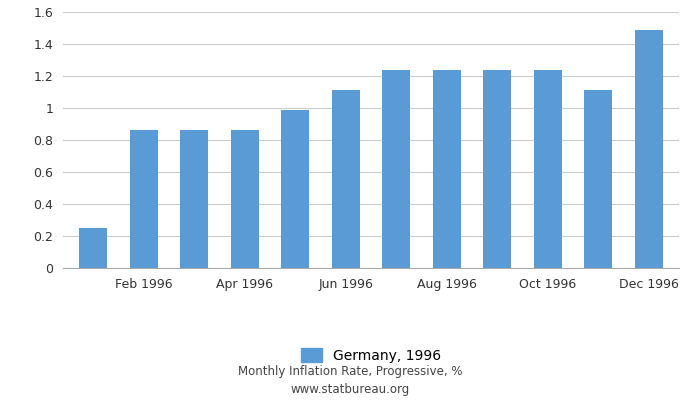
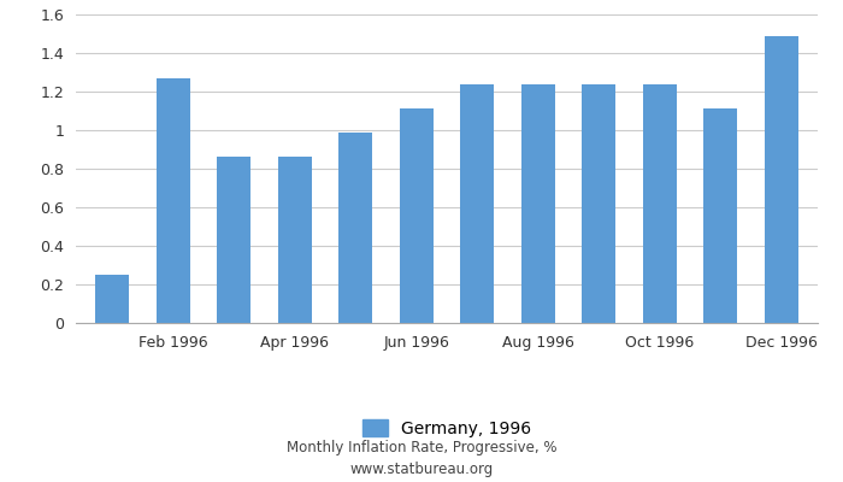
Feb 1996: 0.86 -> 1.27
